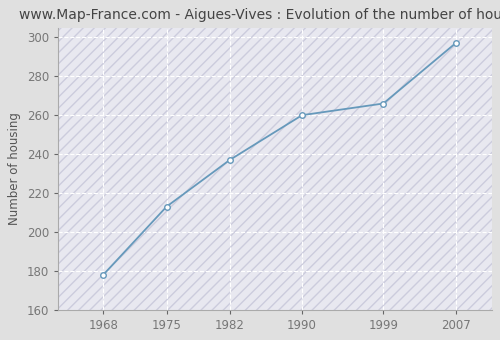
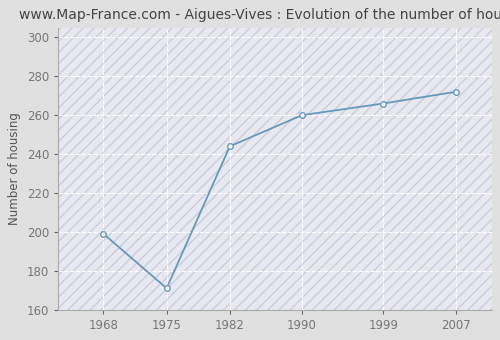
1968: 178 -> 199
1975: 213 -> 171
1982: 237 -> 244
2007: 297 -> 272
